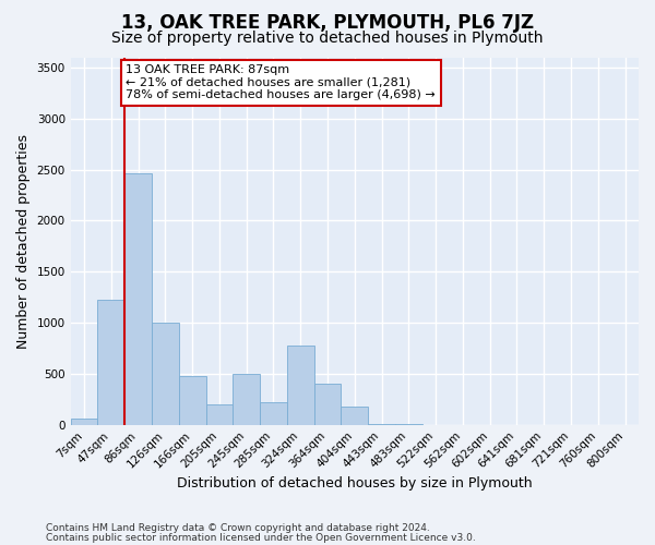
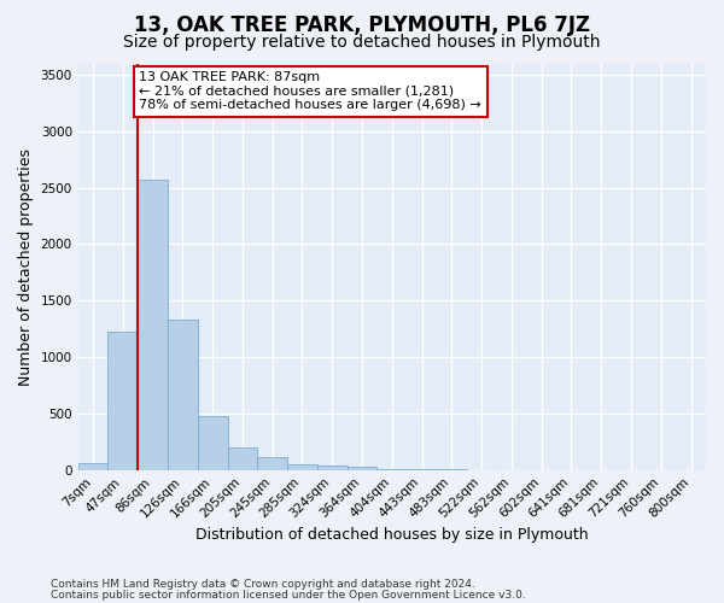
86sqm: 2460 -> 2570
126sqm: 1000 -> 1330
245sqm: 500 -> 110
285sqm: 220 -> 60
324sqm: 780 -> 40
364sqm: 400 -> 30
404sqm: 180 -> 10
